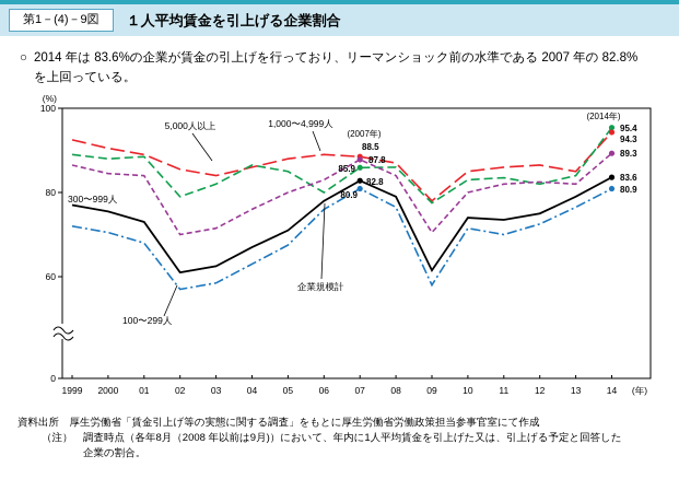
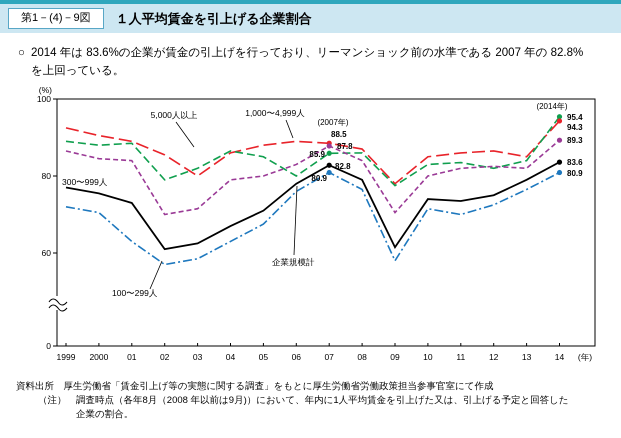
100〜299人/01: 68 -> 63
1,000〜4,999人/03: 84 -> 80
300〜999人/04: 76 -> 79
